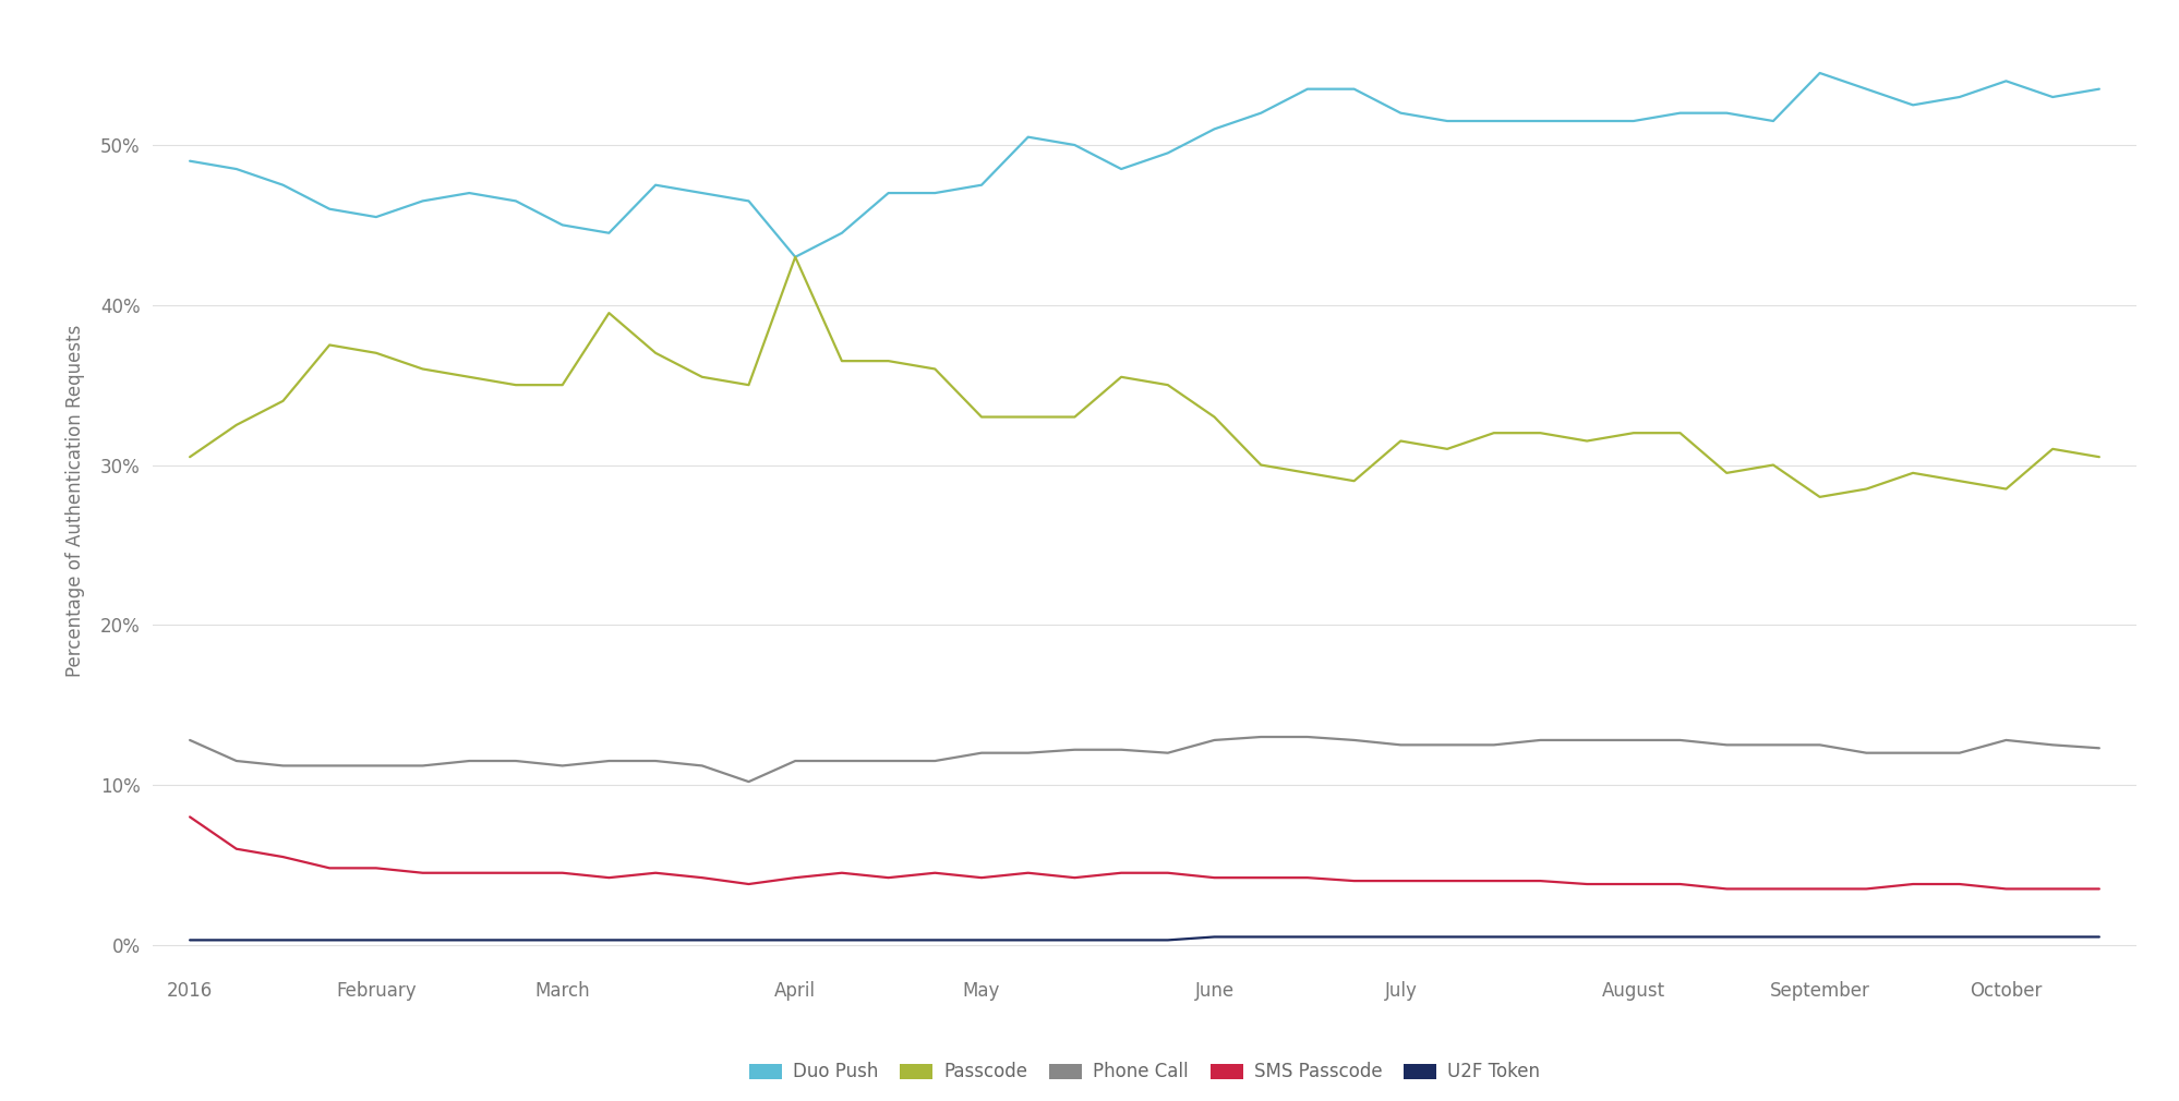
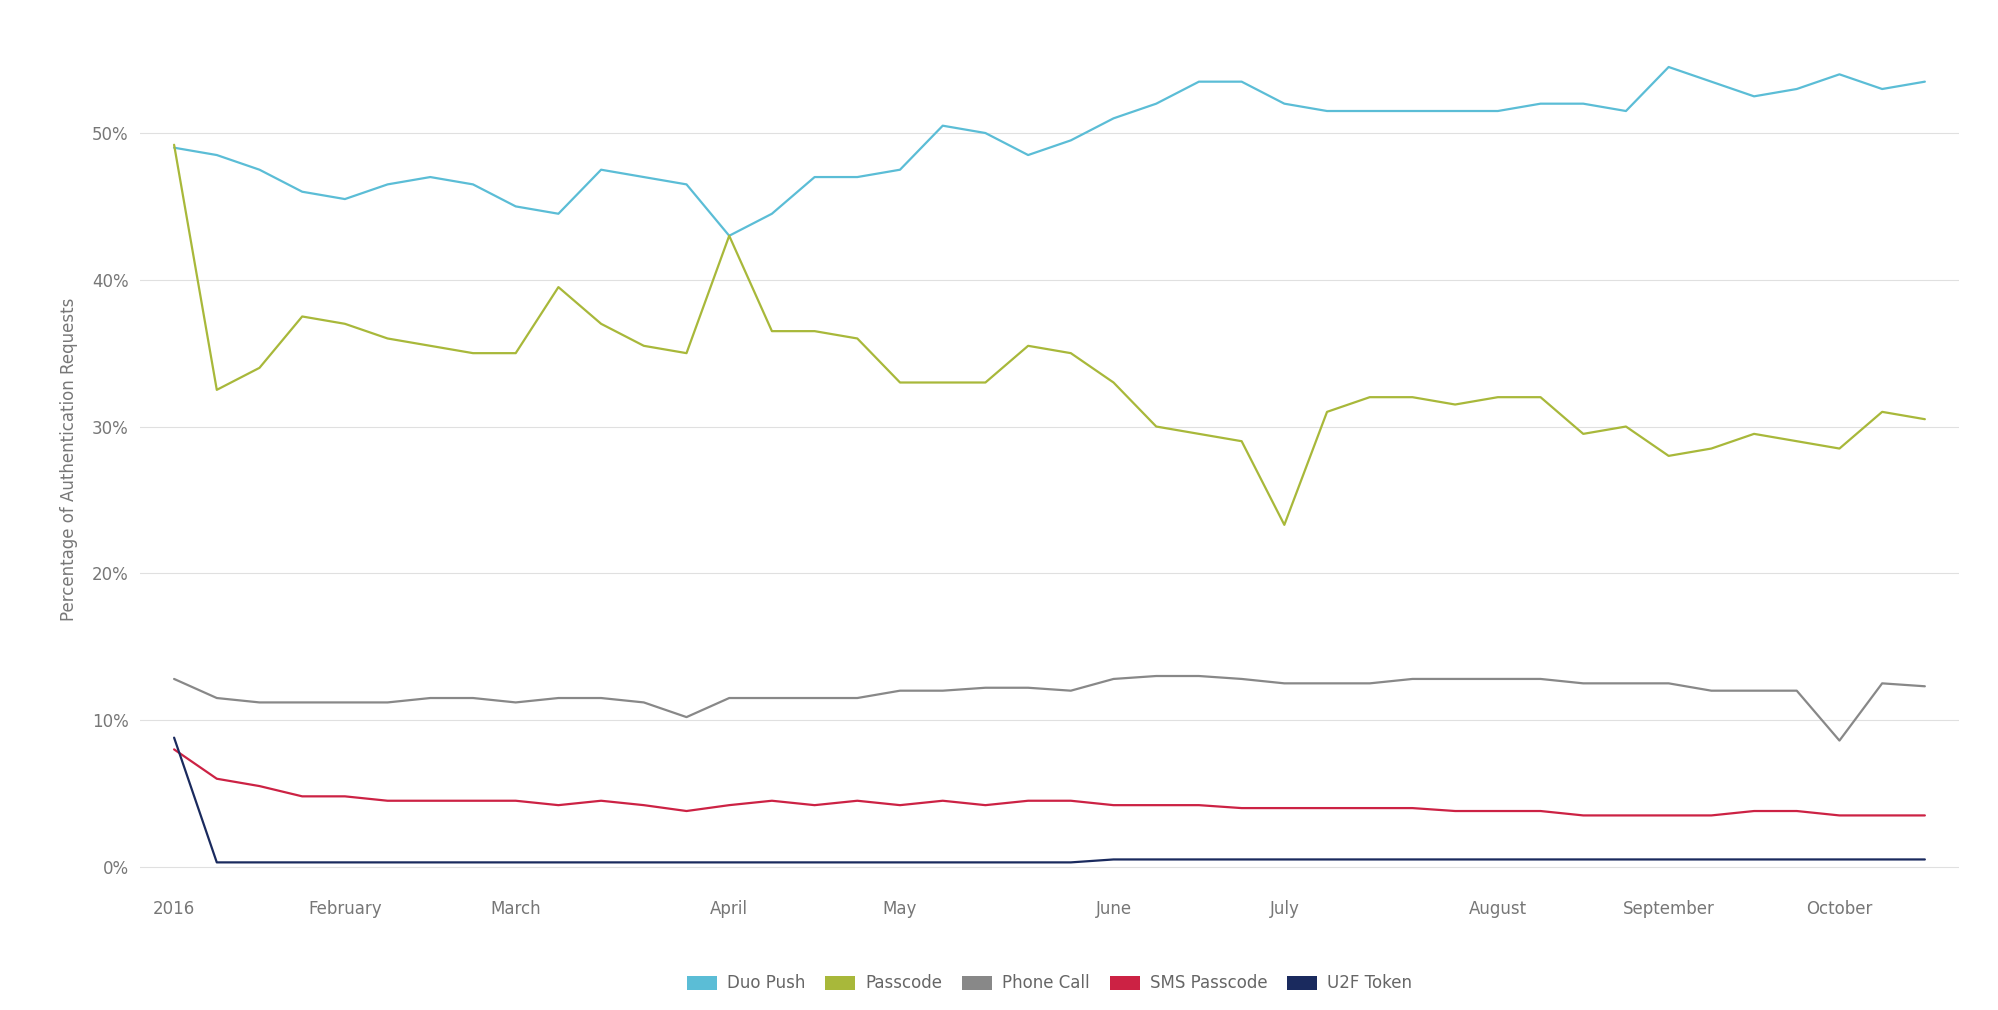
Passcode/2016: 30.5% -> 49.2%
U2F Token/2016: 0.3% -> 8.8%
Passcode/July: 31.5% -> 23.3%
Phone Call/October: 12.8% -> 8.6%
